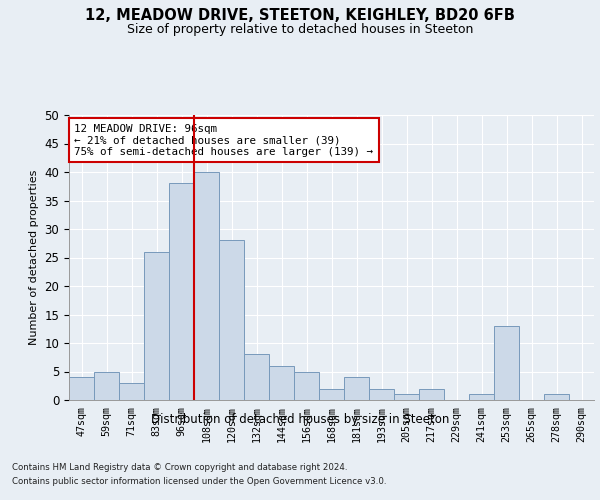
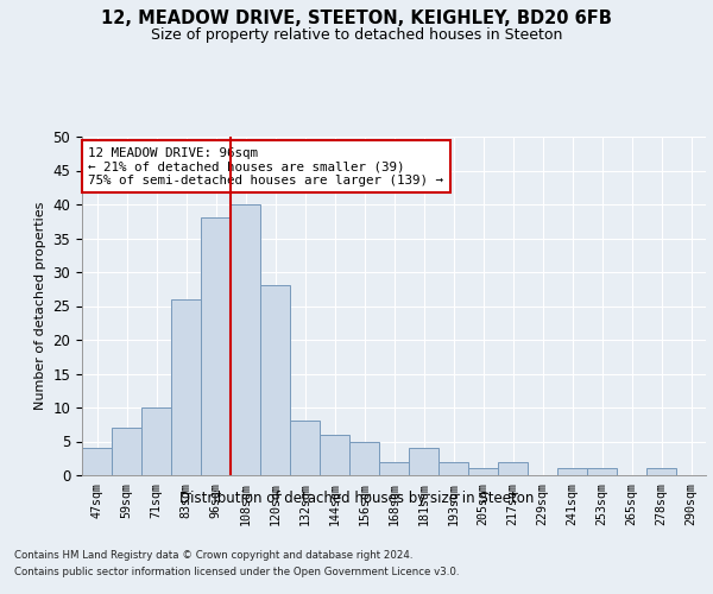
59sqm: 5 -> 7
71sqm: 3 -> 10
253sqm: 13 -> 1
